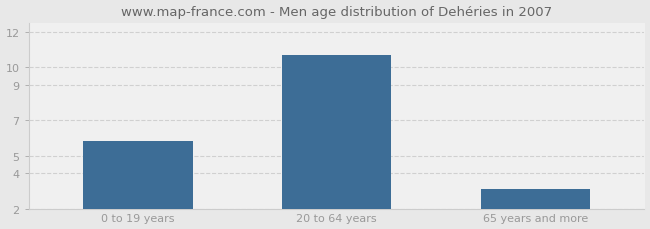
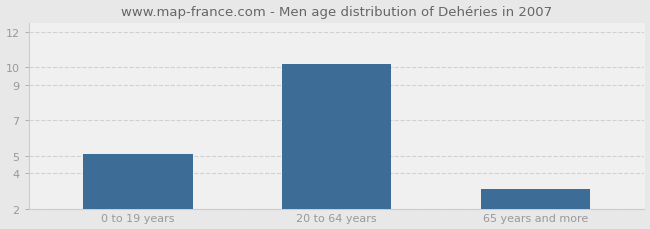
0 to 19 years: 5.8 -> 5.1
20 to 64 years: 10.7 -> 10.2
